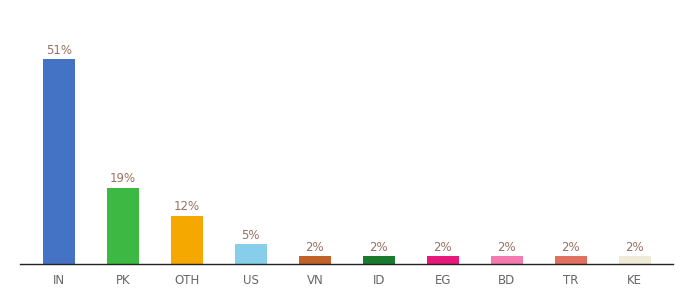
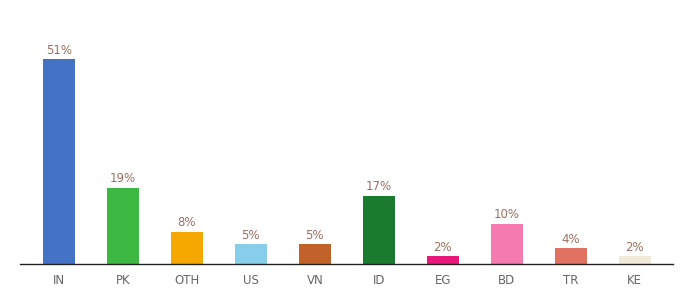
OTH: 12% -> 8%
VN: 2% -> 5%
ID: 2% -> 17%
BD: 2% -> 10%
TR: 2% -> 4%
